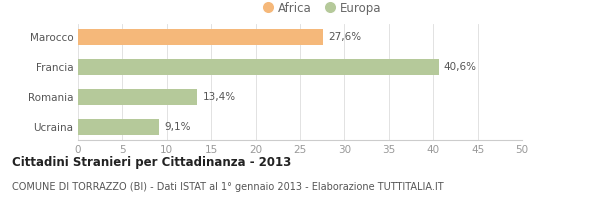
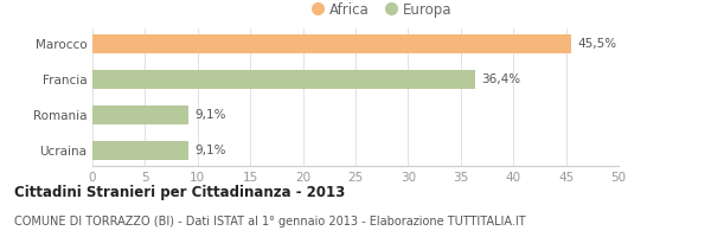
Marocco: 27,6% -> 45,5%
Francia: 40,6% -> 36,4%
Romania: 13,4% -> 9,1%
